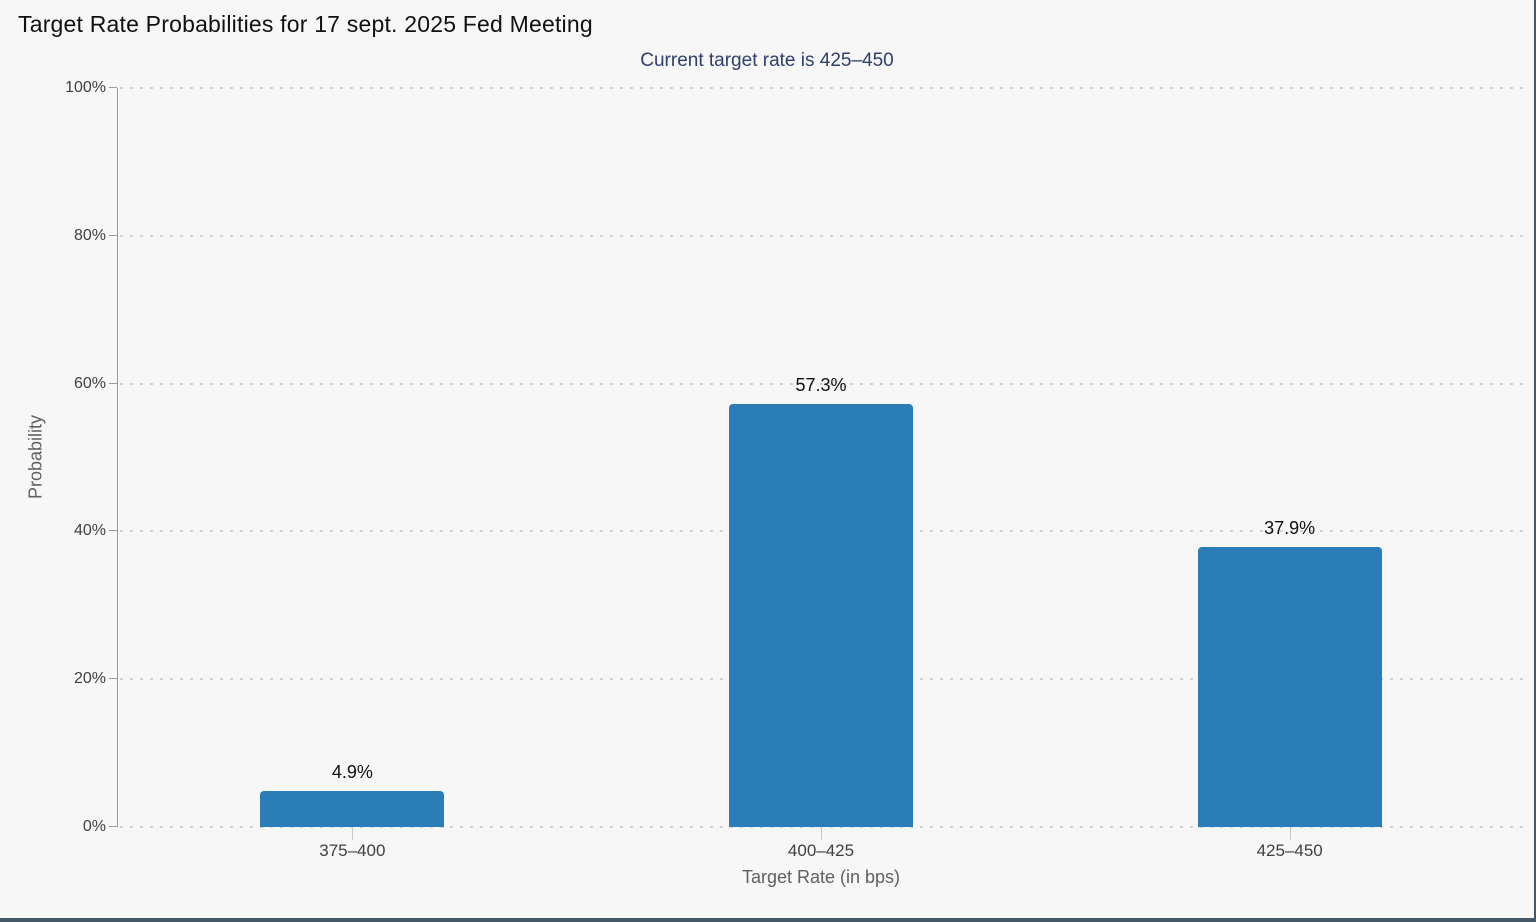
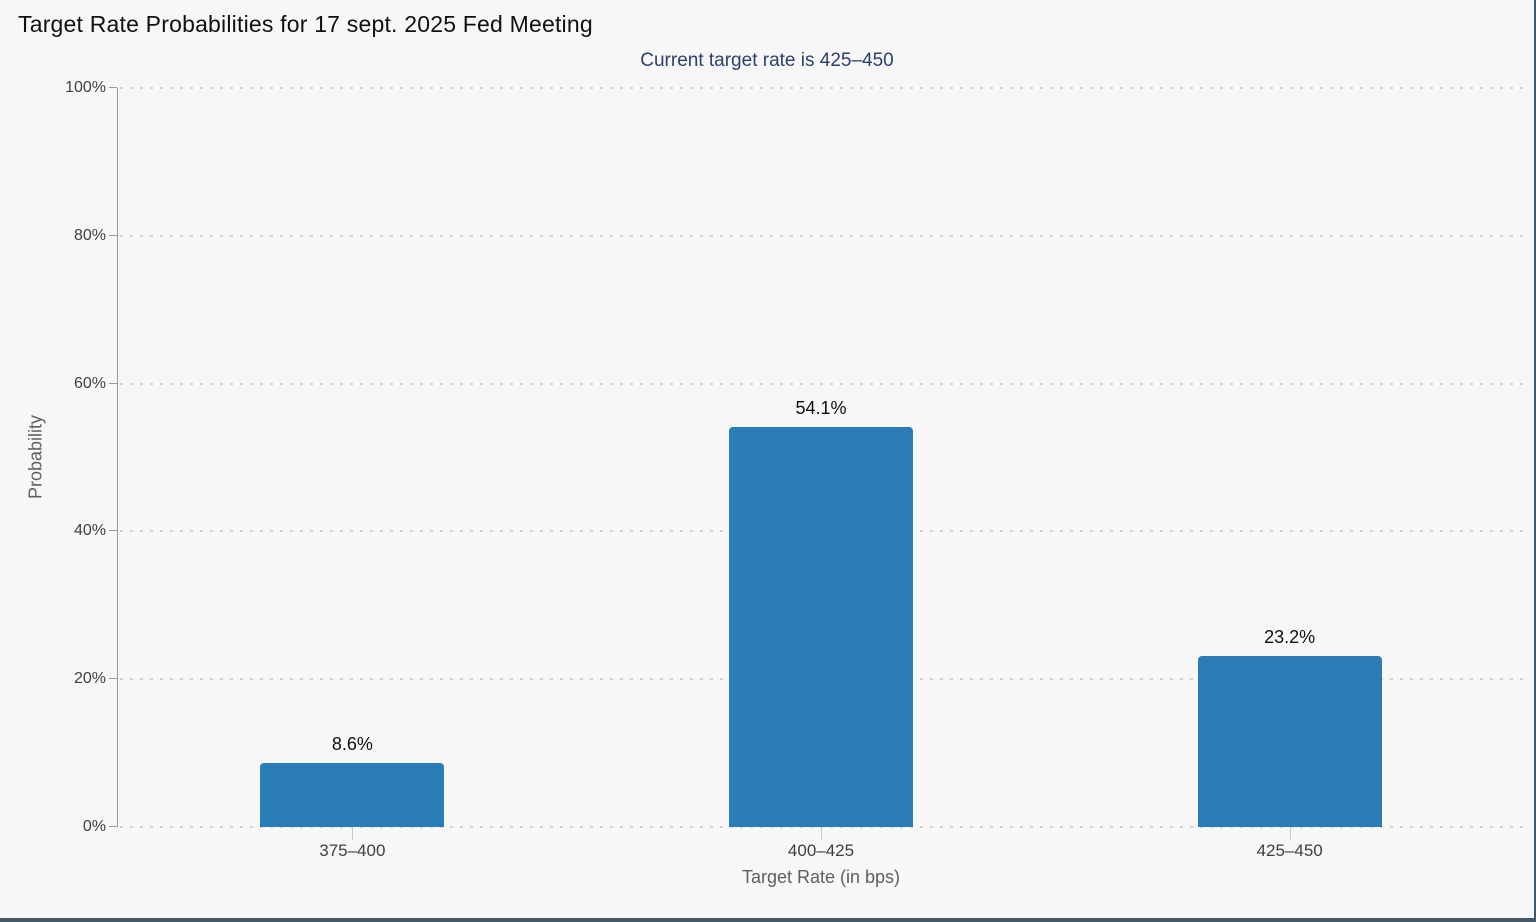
375–400: 4.9% -> 8.6%
400–425: 57.3% -> 54.1%
425–450: 37.9% -> 23.2%
